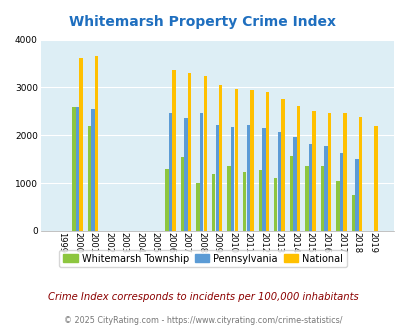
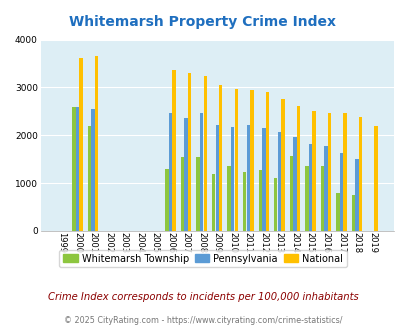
Whitemarsh Township/2008: 1000 -> 1550
Whitemarsh Township/2017: 1050 -> 800
